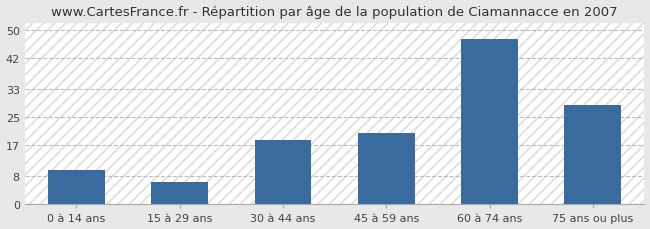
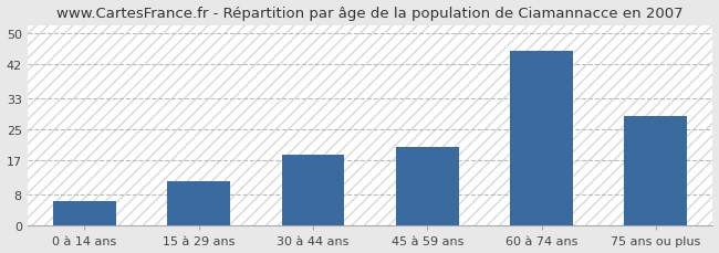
0 à 14 ans: 10.0 -> 6.5
15 à 29 ans: 6.5 -> 11.5
60 à 74 ans: 47.5 -> 45.5
